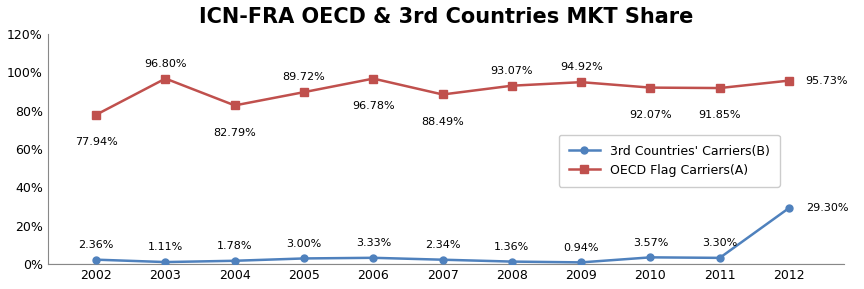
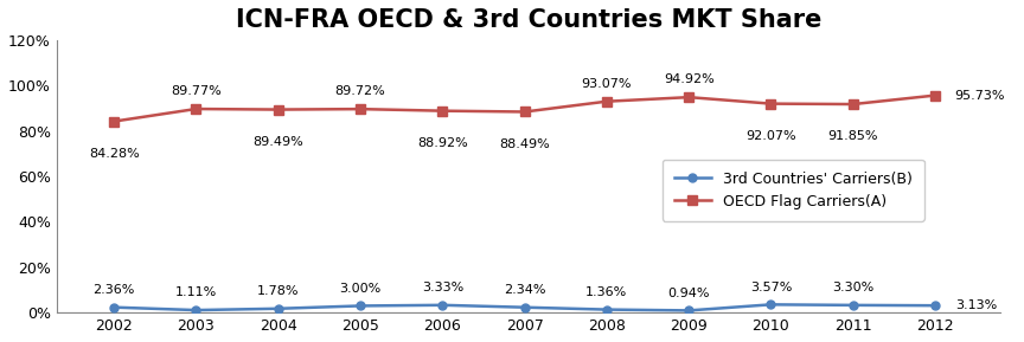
OECD Flag Carriers(A)/2002: 77.94% -> 84.28%
OECD Flag Carriers(A)/2003: 96.80% -> 89.77%
OECD Flag Carriers(A)/2004: 82.79% -> 89.49%
OECD Flag Carriers(A)/2006: 96.78% -> 88.92%
3rd Countries' Carriers(B)/2012: 29.30% -> 3.13%
